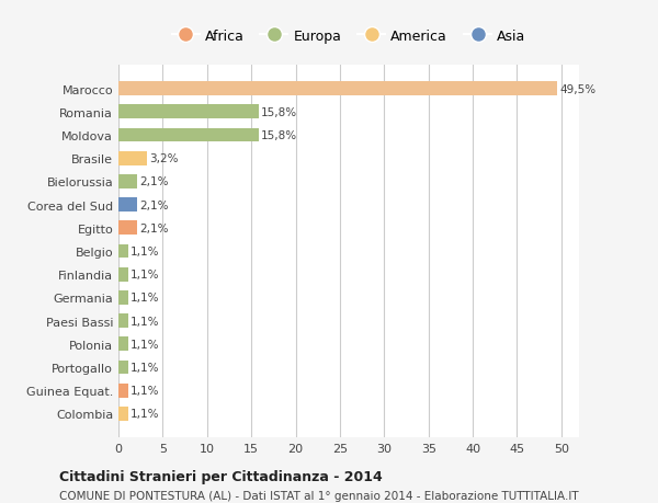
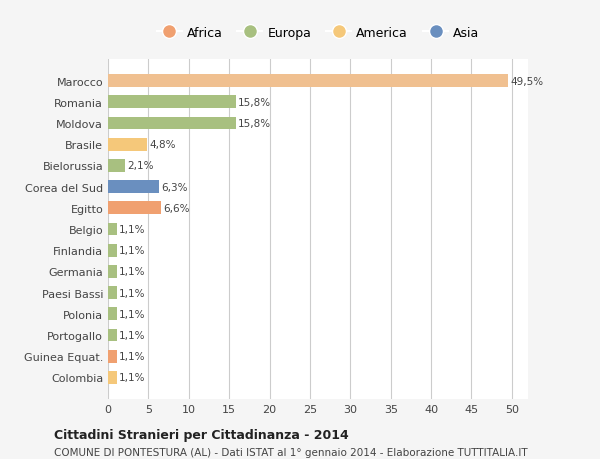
Brasile: 3,2% -> 4,8%
Corea del Sud: 2,1% -> 6,3%
Egitto: 2,1% -> 6,6%
